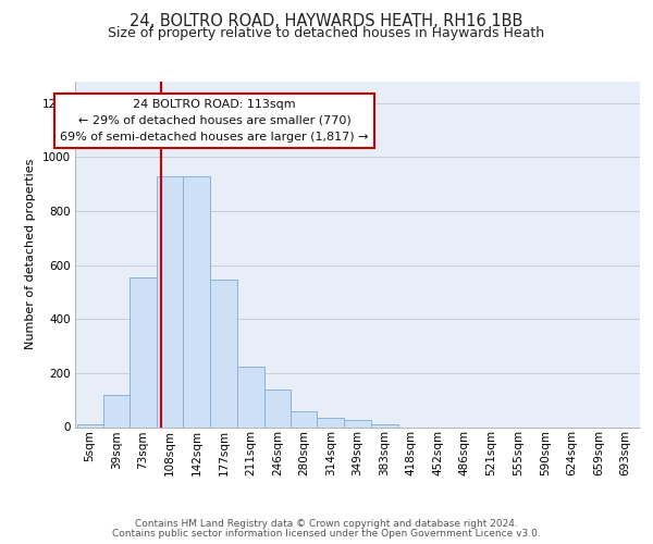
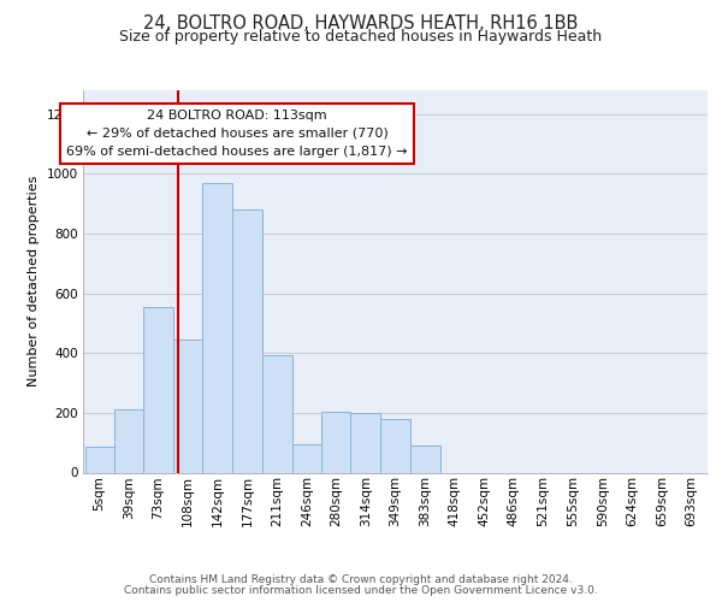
5sqm: 10 -> 85
39sqm: 120 -> 210
108sqm: 930 -> 445
142sqm: 930 -> 970
177sqm: 545 -> 880
211sqm: 225 -> 395
246sqm: 140 -> 95
280sqm: 58 -> 205
314sqm: 33 -> 200
349sqm: 25 -> 180
383sqm: 10 -> 90
